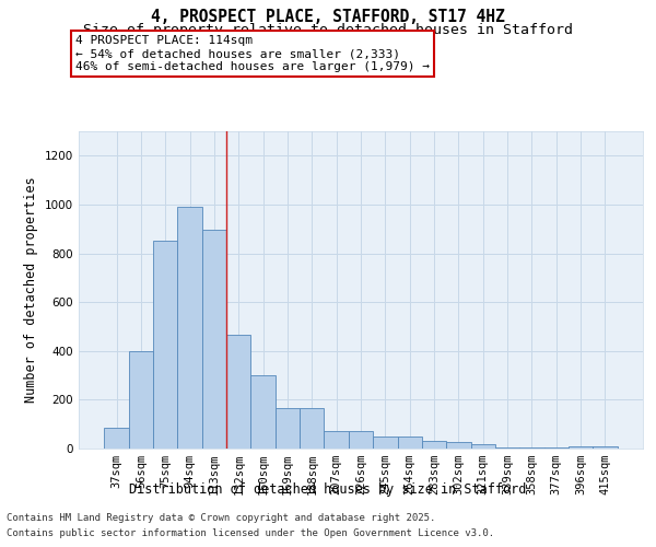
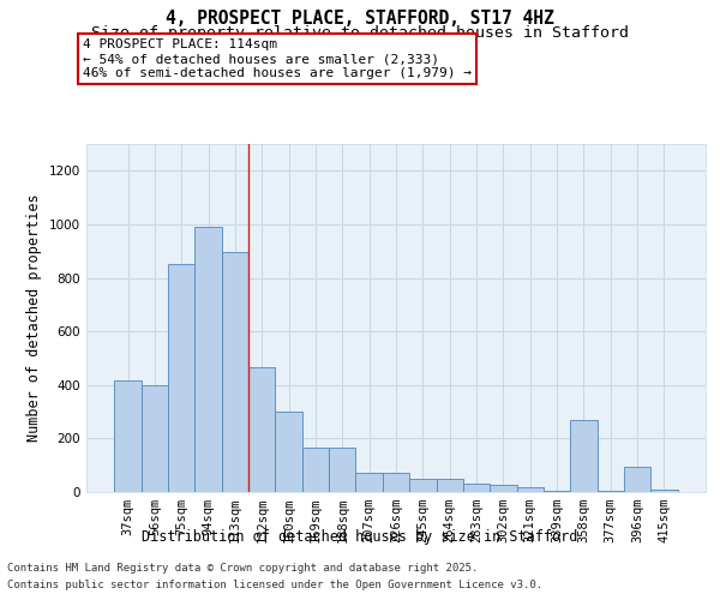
37sqm: 85 -> 415
358sqm: 5 -> 270
396sqm: 10 -> 95
